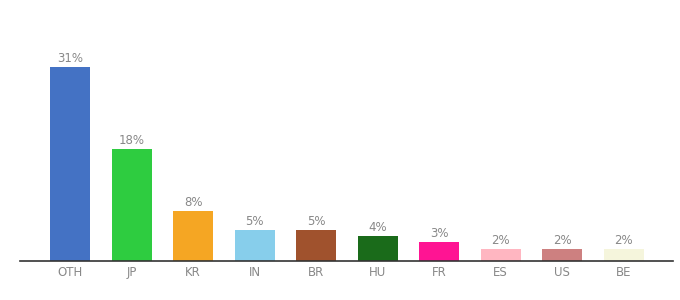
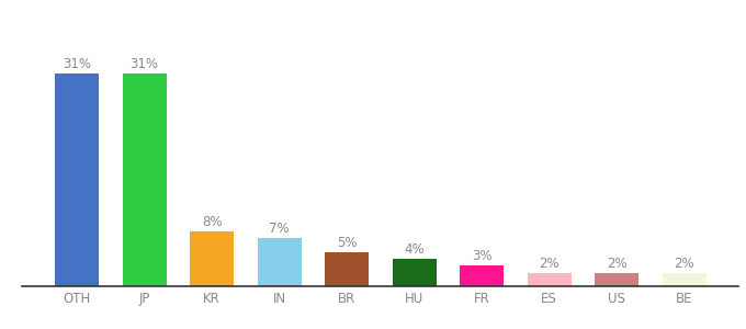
JP: 18% -> 31%
IN: 5% -> 7%
